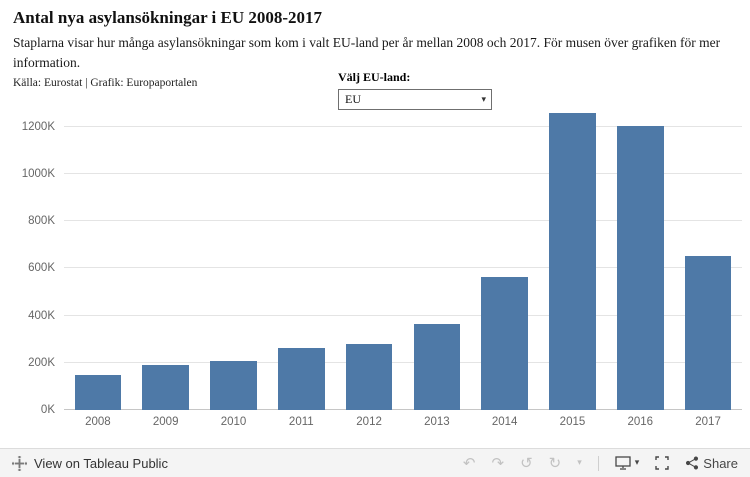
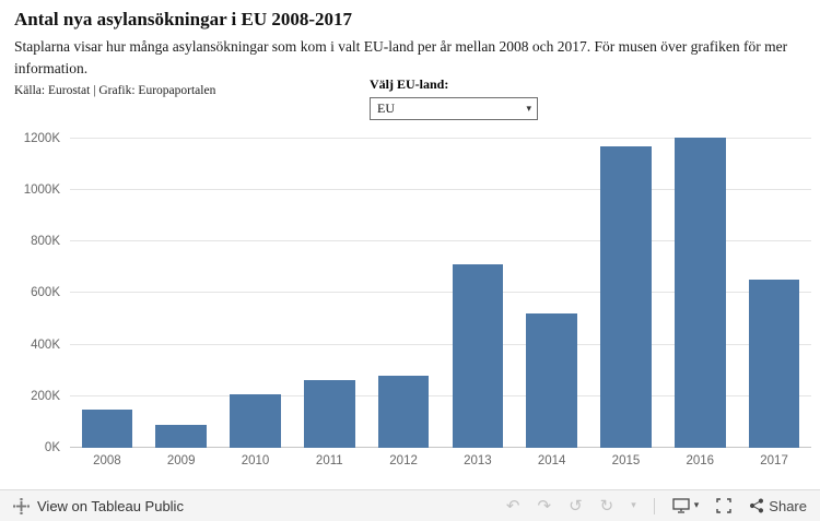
2009: 190K -> 90K
2013: 370K -> 710K
2014: 560K -> 520K
2015: 1260K -> 1170K
